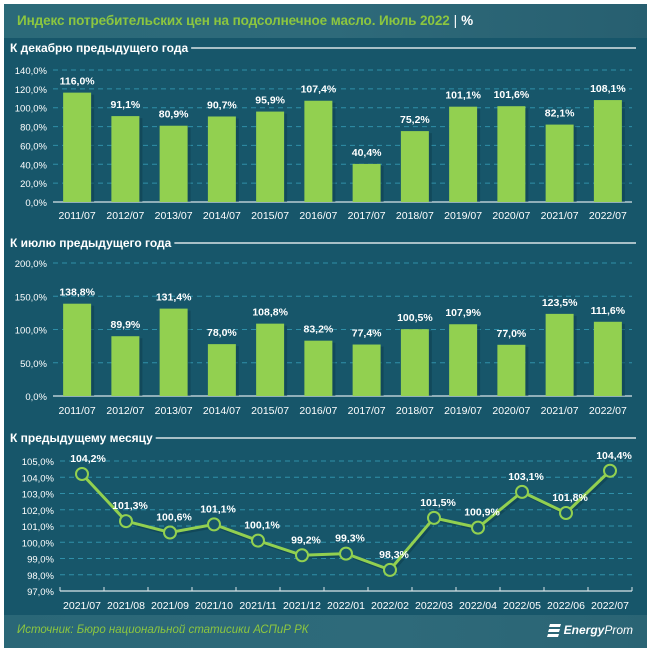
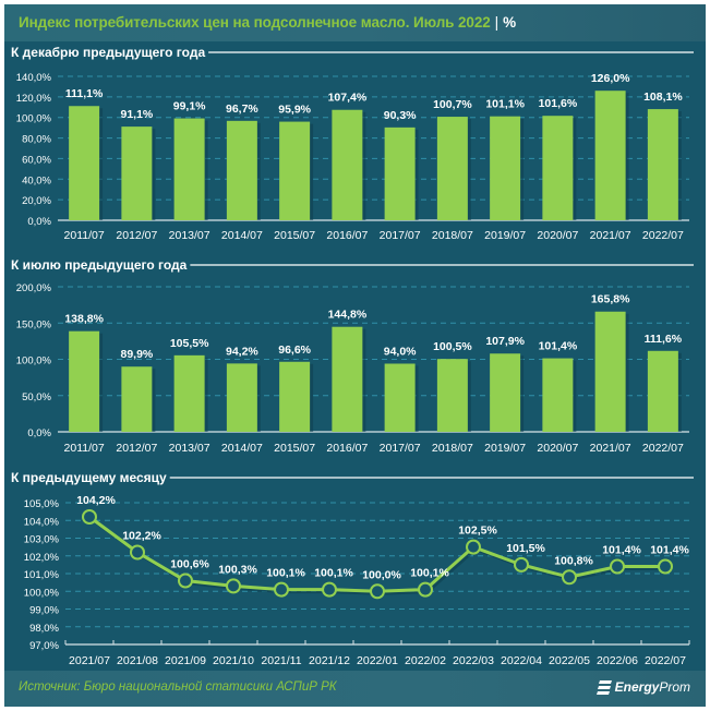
К декабрю предыдущего года/2011/07: 116,0% -> 111,1%
К декабрю предыдущего года/2013/07: 80,9% -> 99,1%
К декабрю предыдущего года/2014/07: 90,7% -> 96,7%
К декабрю предыдущего года/2017/07: 40,4% -> 90,3%
К декабрю предыдущего года/2018/07: 75,2% -> 100,7%
К декабрю предыдущего года/2021/07: 82,1% -> 126,0%
К июлю предыдущего года/2013/07: 131,4% -> 105,5%
К июлю предыдущего года/2014/07: 78,0% -> 94,2%
К июлю предыдущего года/2015/07: 108,8% -> 96,6%
К июлю предыдущего года/2016/07: 83,2% -> 144,8%
К июлю предыдущего года/2017/07: 77,4% -> 94,0%
К июлю предыдущего года/2020/07: 77,0% -> 101,4%
К июлю предыдущего года/2021/07: 123,5% -> 165,8%
К предыдущему месяцу/2021/08: 101,3% -> 102,2%
К предыдущему месяцу/2021/10: 101,1% -> 100,3%
К предыдущему месяцу/2021/12: 99,2% -> 100,1%
К предыдущему месяцу/2022/01: 99,3% -> 100,0%
К предыдущему месяцу/2022/02: 98,3% -> 100,1%
К предыдущему месяцу/2022/03: 101,5% -> 102,5%
К предыдущему месяцу/2022/04: 100,9% -> 101,5%
К предыдущему месяцу/2022/05: 103,1% -> 100,8%
К предыдущему месяцу/2022/06: 101,8% -> 101,4%
К предыдущему месяцу/2022/07: 104,4% -> 101,4%
